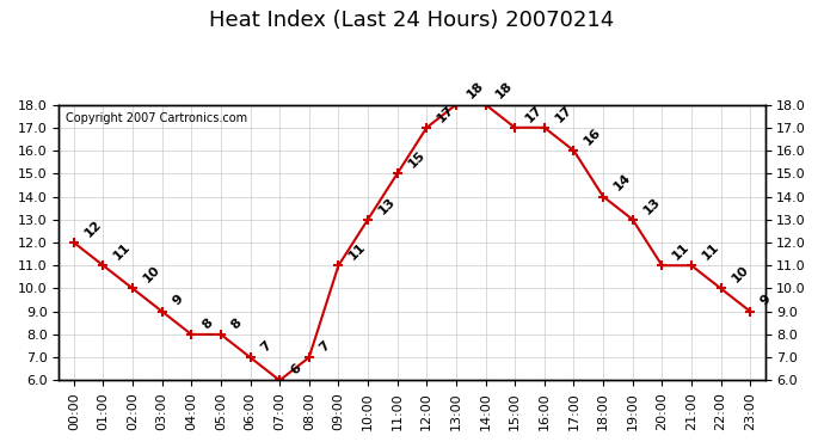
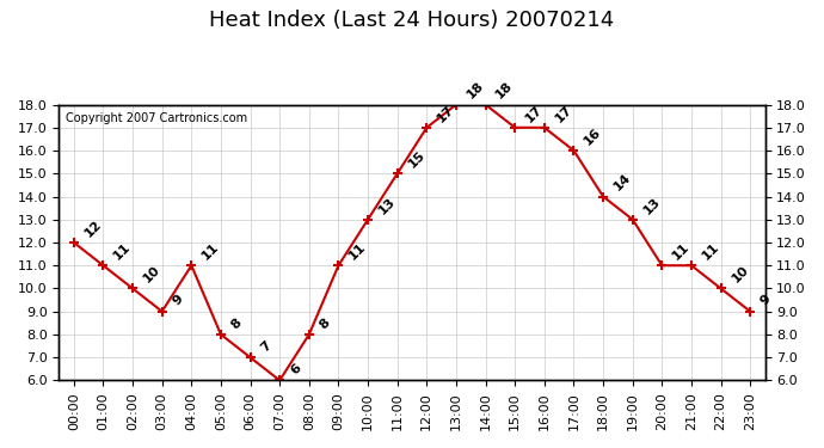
04:00: 8 -> 11
08:00: 7 -> 8
